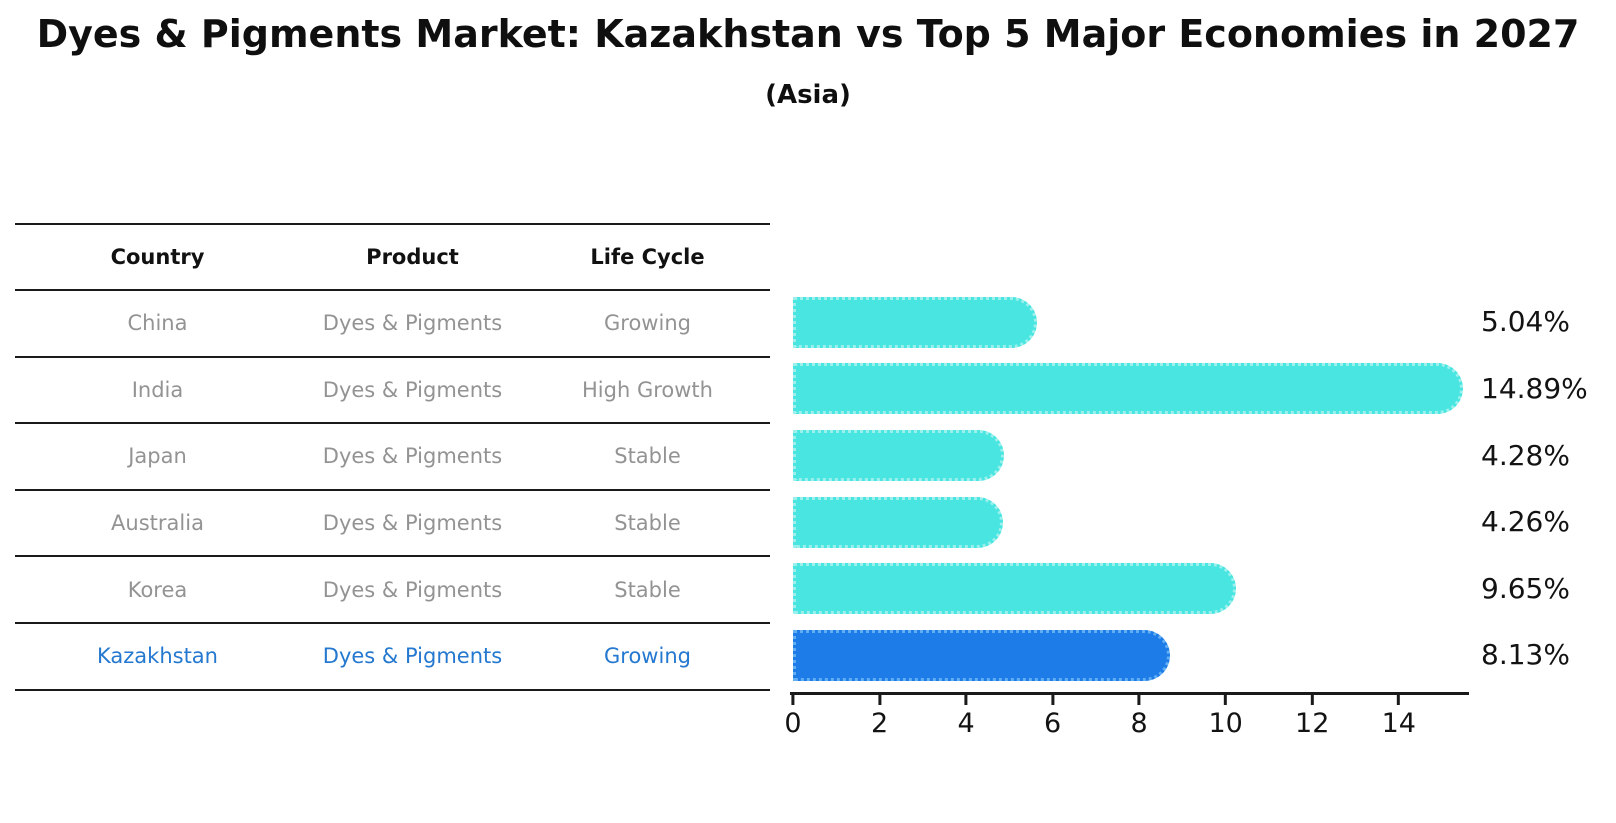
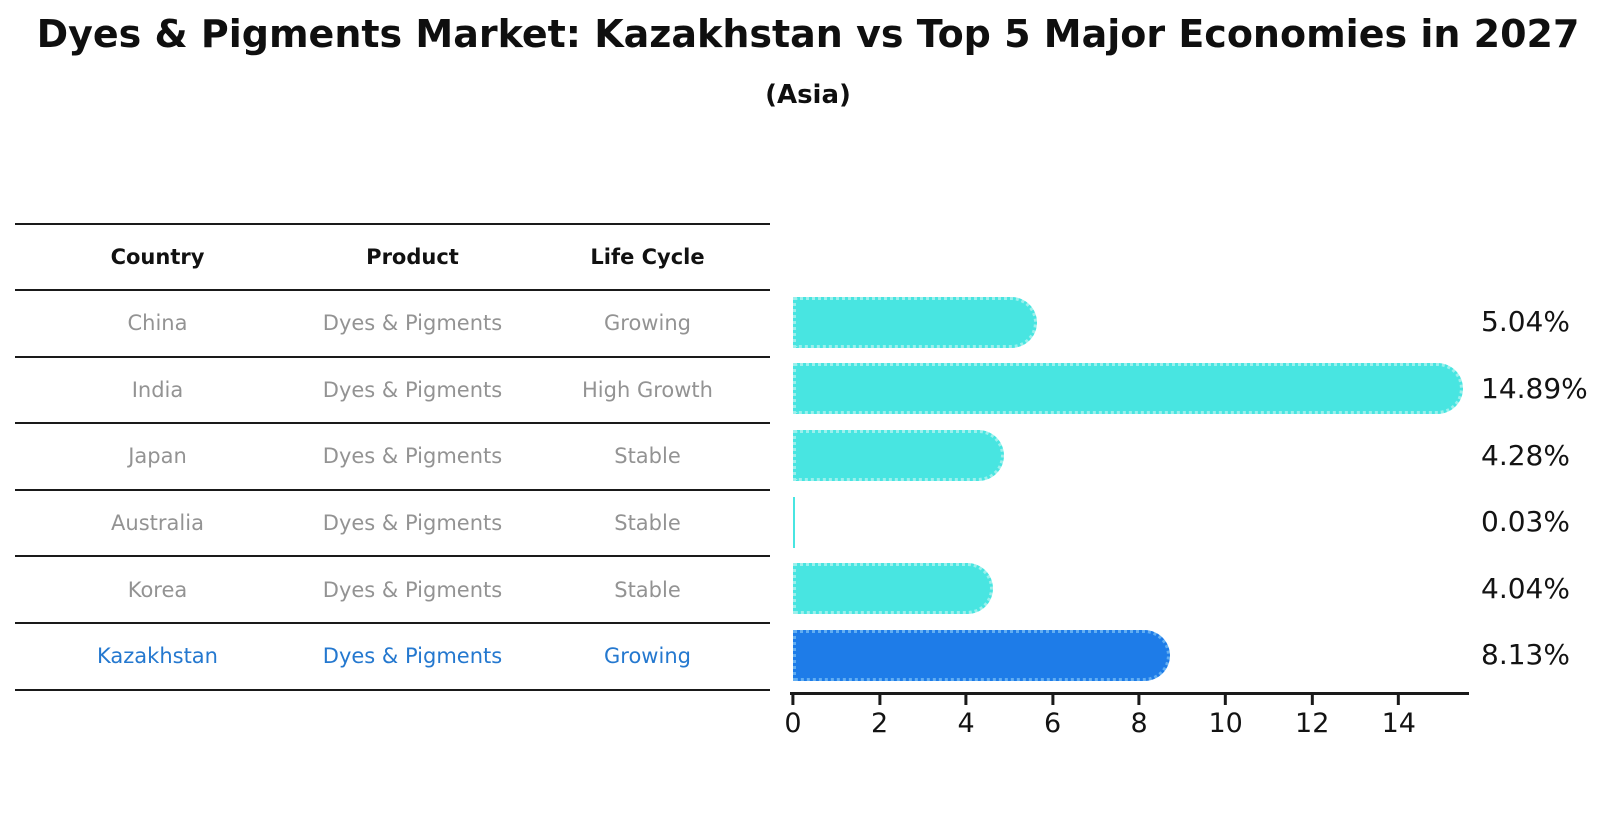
Australia: 4.26% -> 0.03%
Korea: 9.65% -> 4.04%
